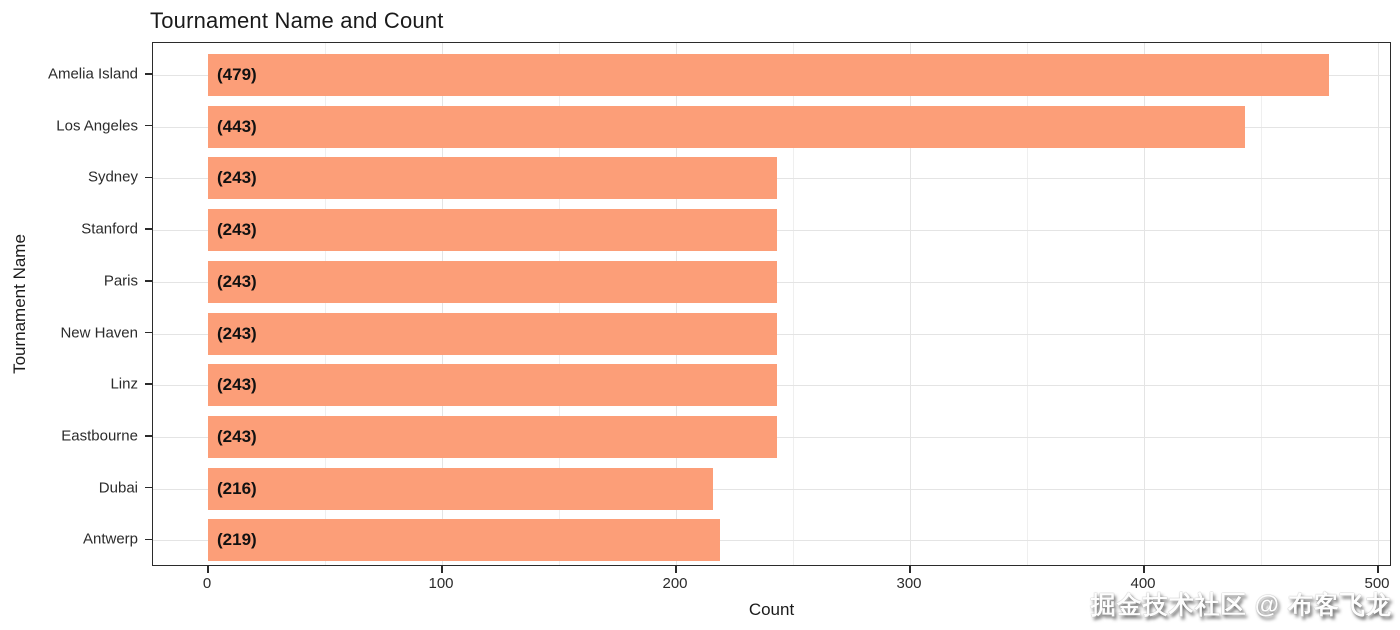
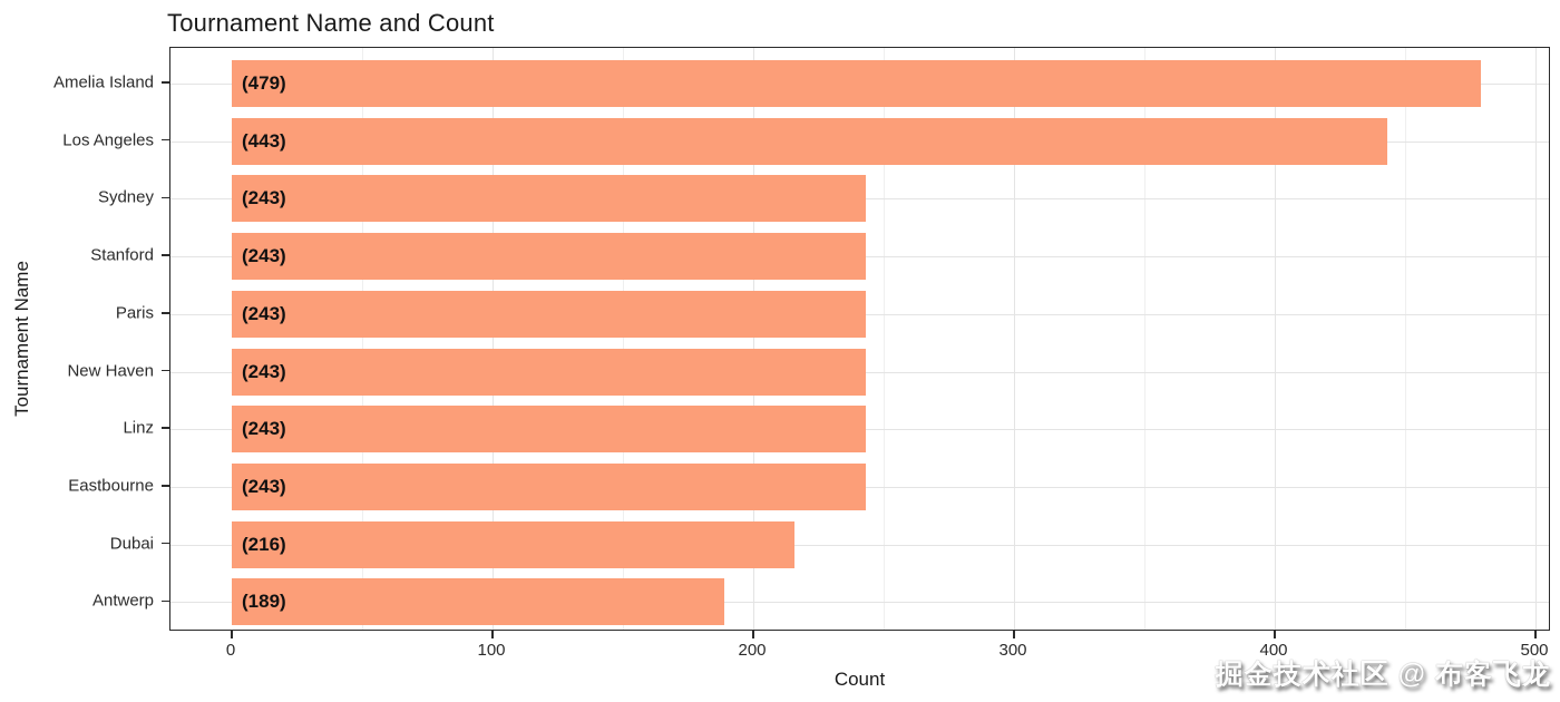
Antwerp: 219 -> 189
